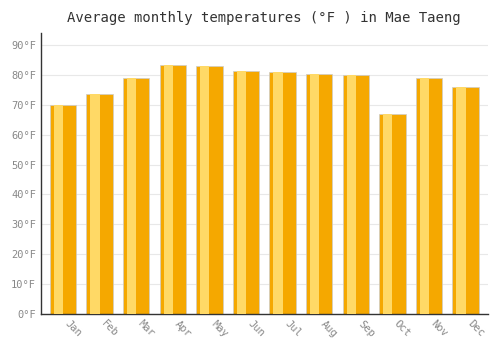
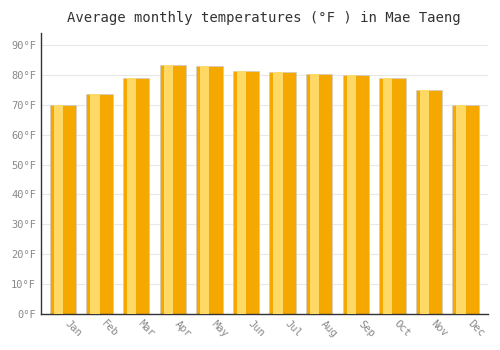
Oct: 67.0°F -> 79.0°F
Nov: 79.0°F -> 75.0°F
Dec: 76.0°F -> 70.0°F
